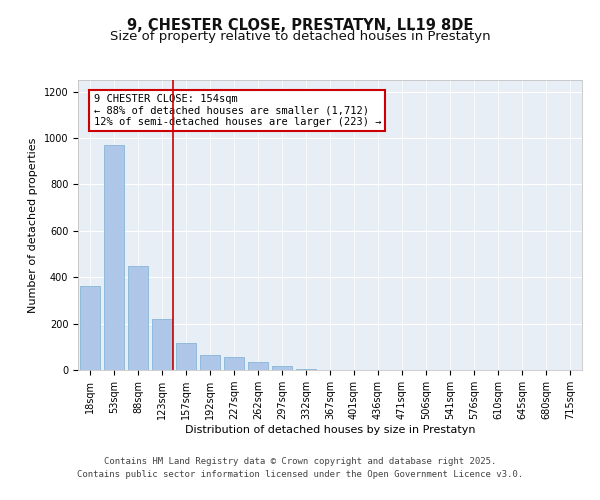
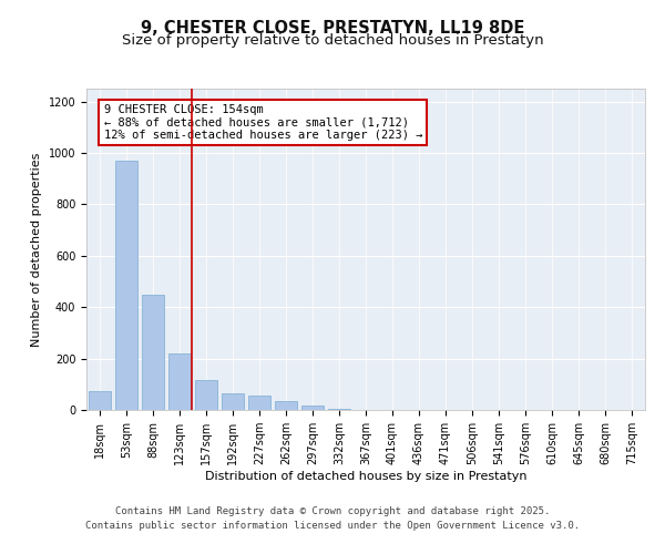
18sqm: 360 -> 75
